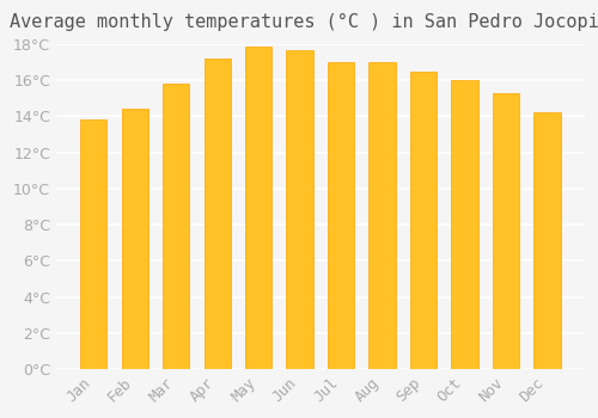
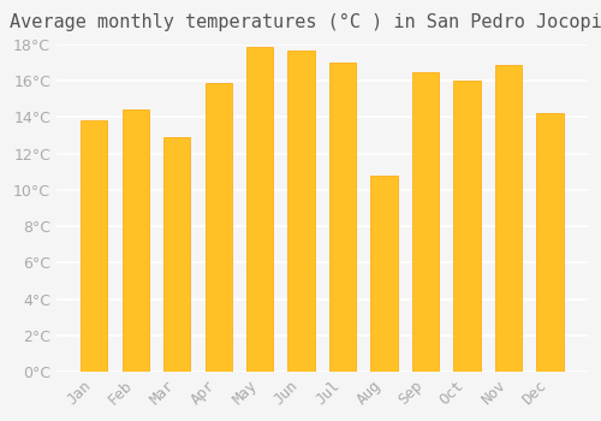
Mar: 15.8°C -> 12.9°C
Apr: 17.2°C -> 15.9°C
Aug: 17.0°C -> 10.8°C
Nov: 15.3°C -> 16.9°C
